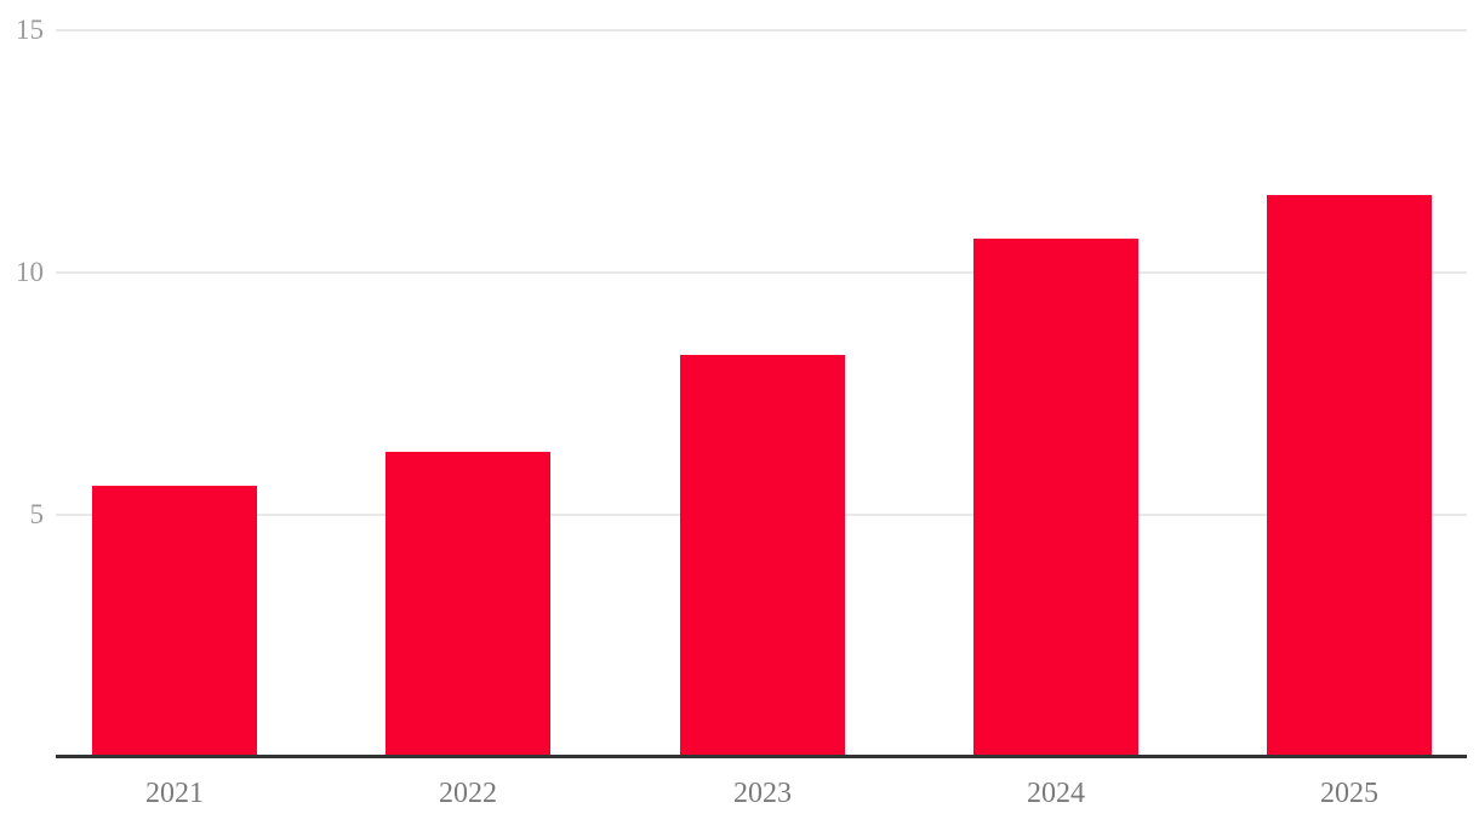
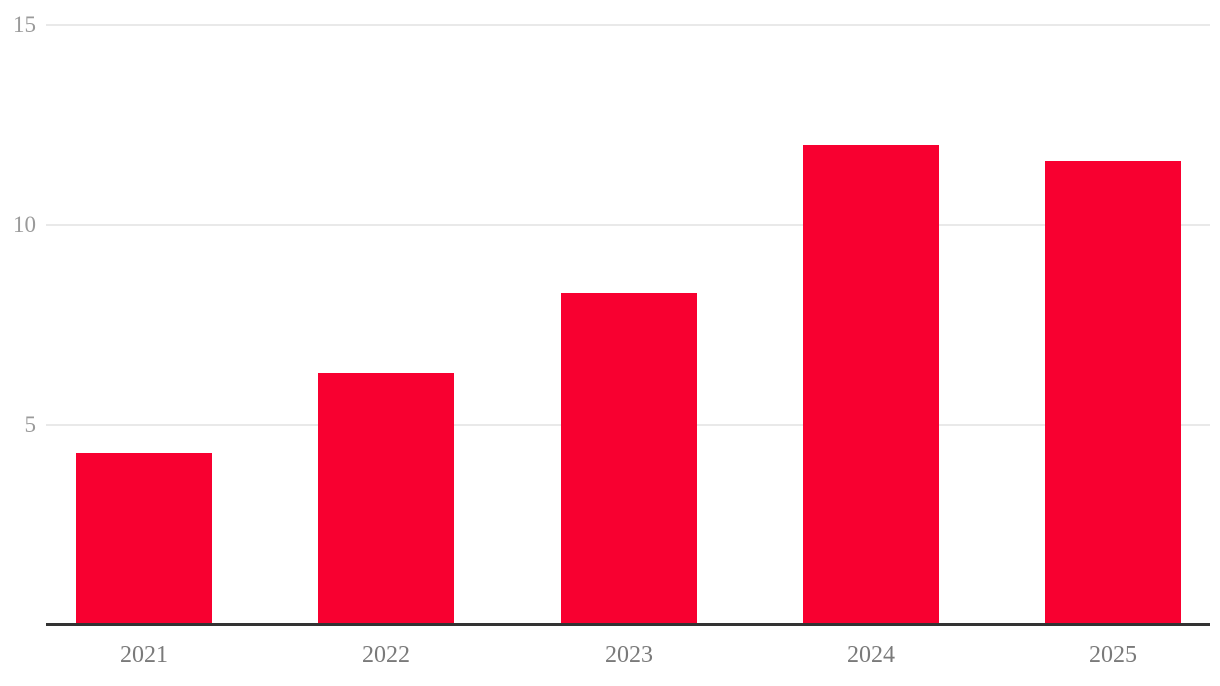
2021: 5.6 -> 4.3
2024: 10.7 -> 12.0
